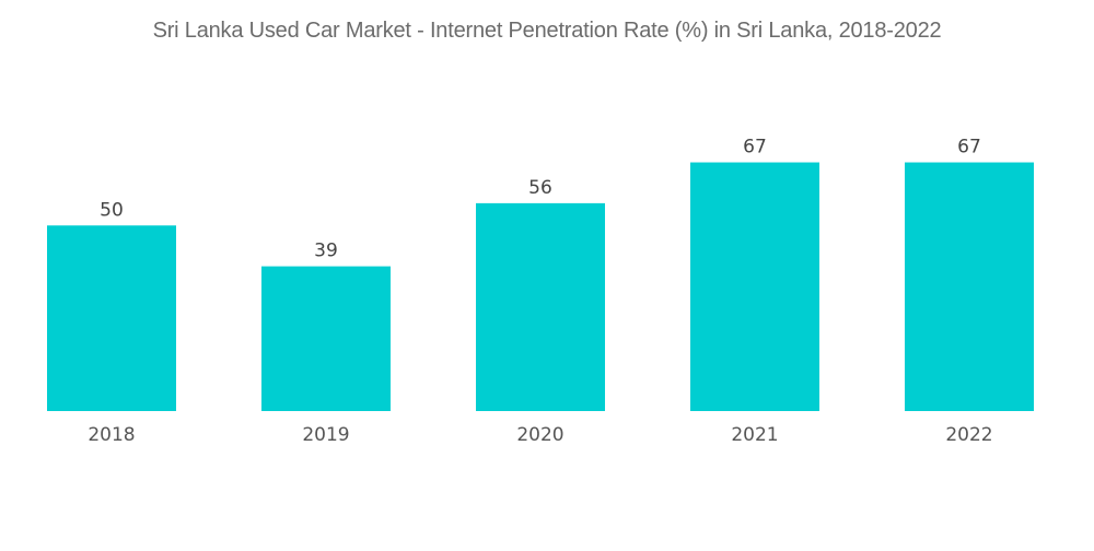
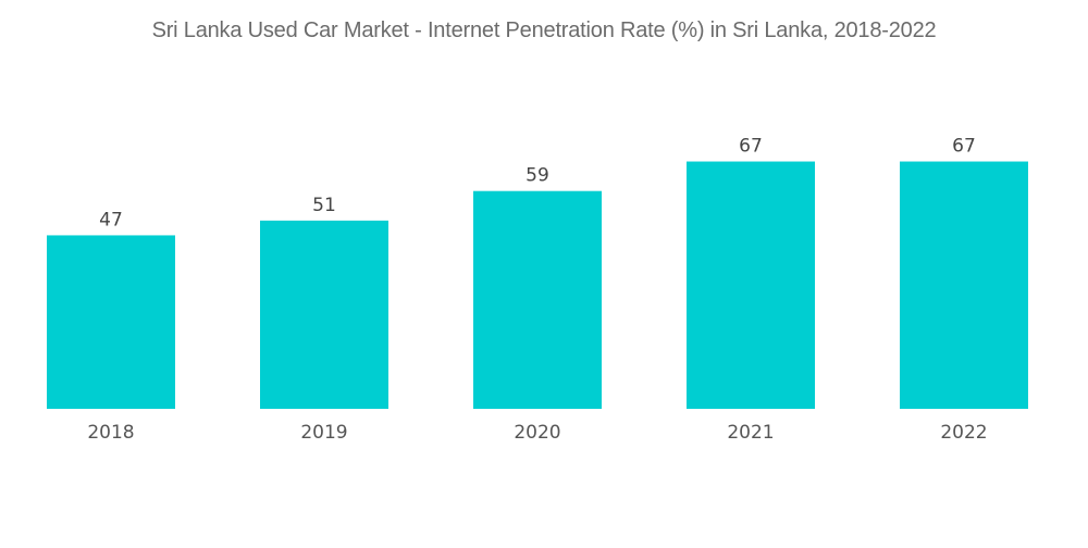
2018: 50 -> 47
2019: 39 -> 51
2020: 56 -> 59
